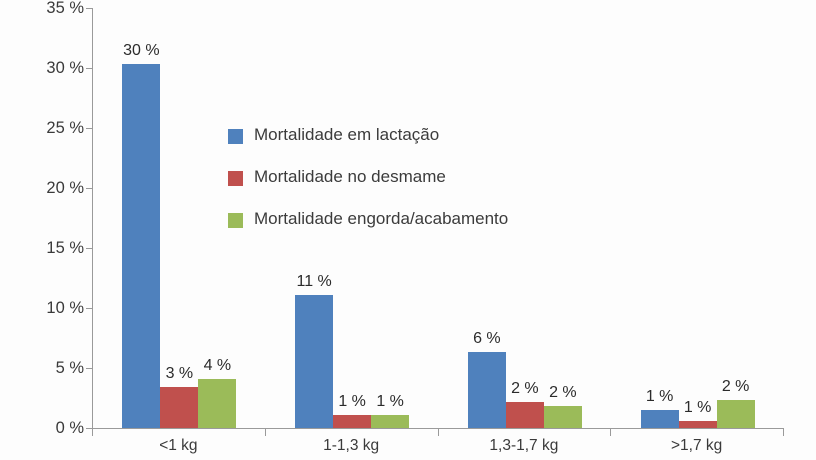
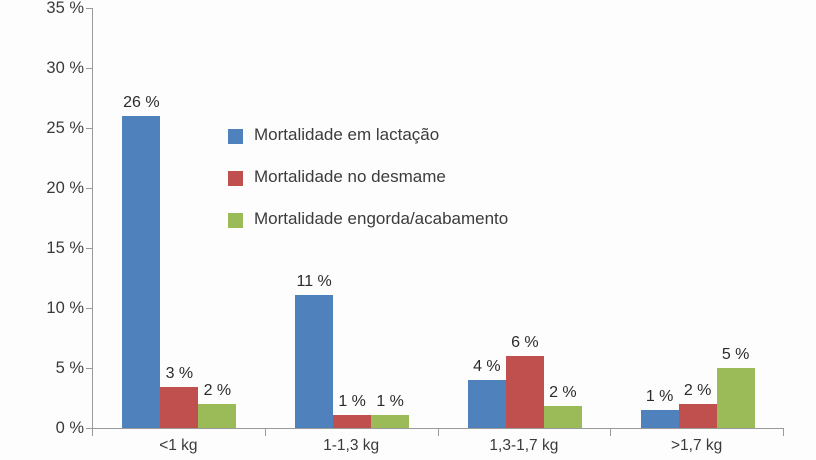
Mortalidade em lactação/<1 kg: 30 -> 26
Mortalidade engorda/acabamento/<1 kg: 4 -> 2
Mortalidade em lactação/1,3-1,7 kg: 6 -> 4
Mortalidade no desmame/1,3-1,7 kg: 2 -> 6
Mortalidade no desmame/>1,7 kg: 1 -> 2
Mortalidade engorda/acabamento/>1,7 kg: 2 -> 5
